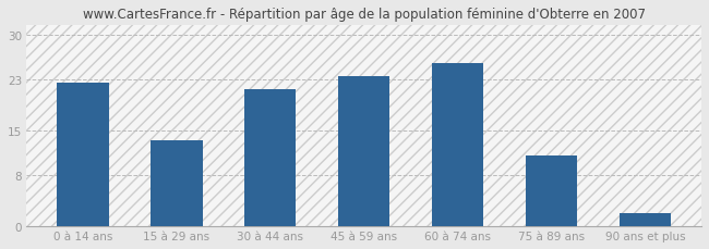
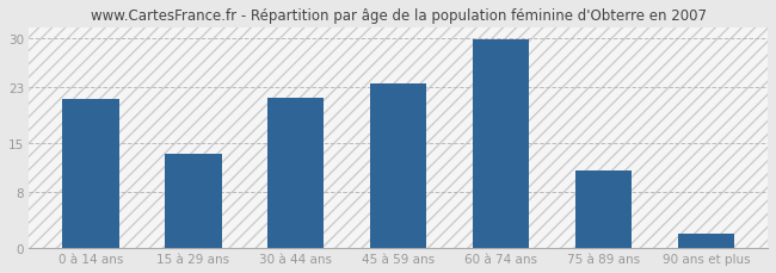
0 à 14 ans: 22.5 -> 21.2
60 à 74 ans: 25.5 -> 29.8
